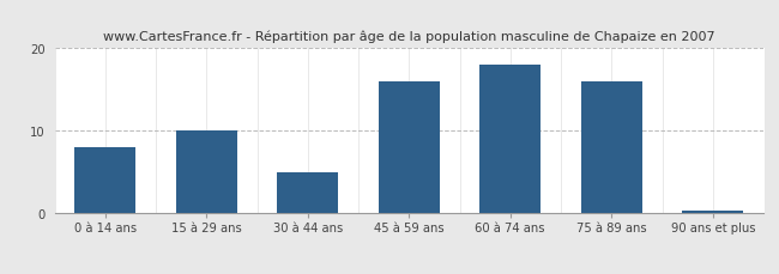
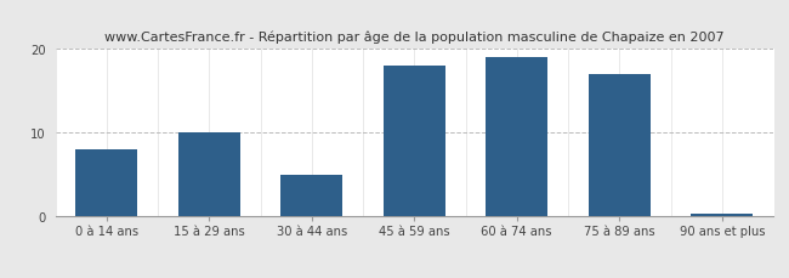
45 à 59 ans: 16.0 -> 18.0
60 à 74 ans: 18.0 -> 19.0
75 à 89 ans: 16.0 -> 17.0
